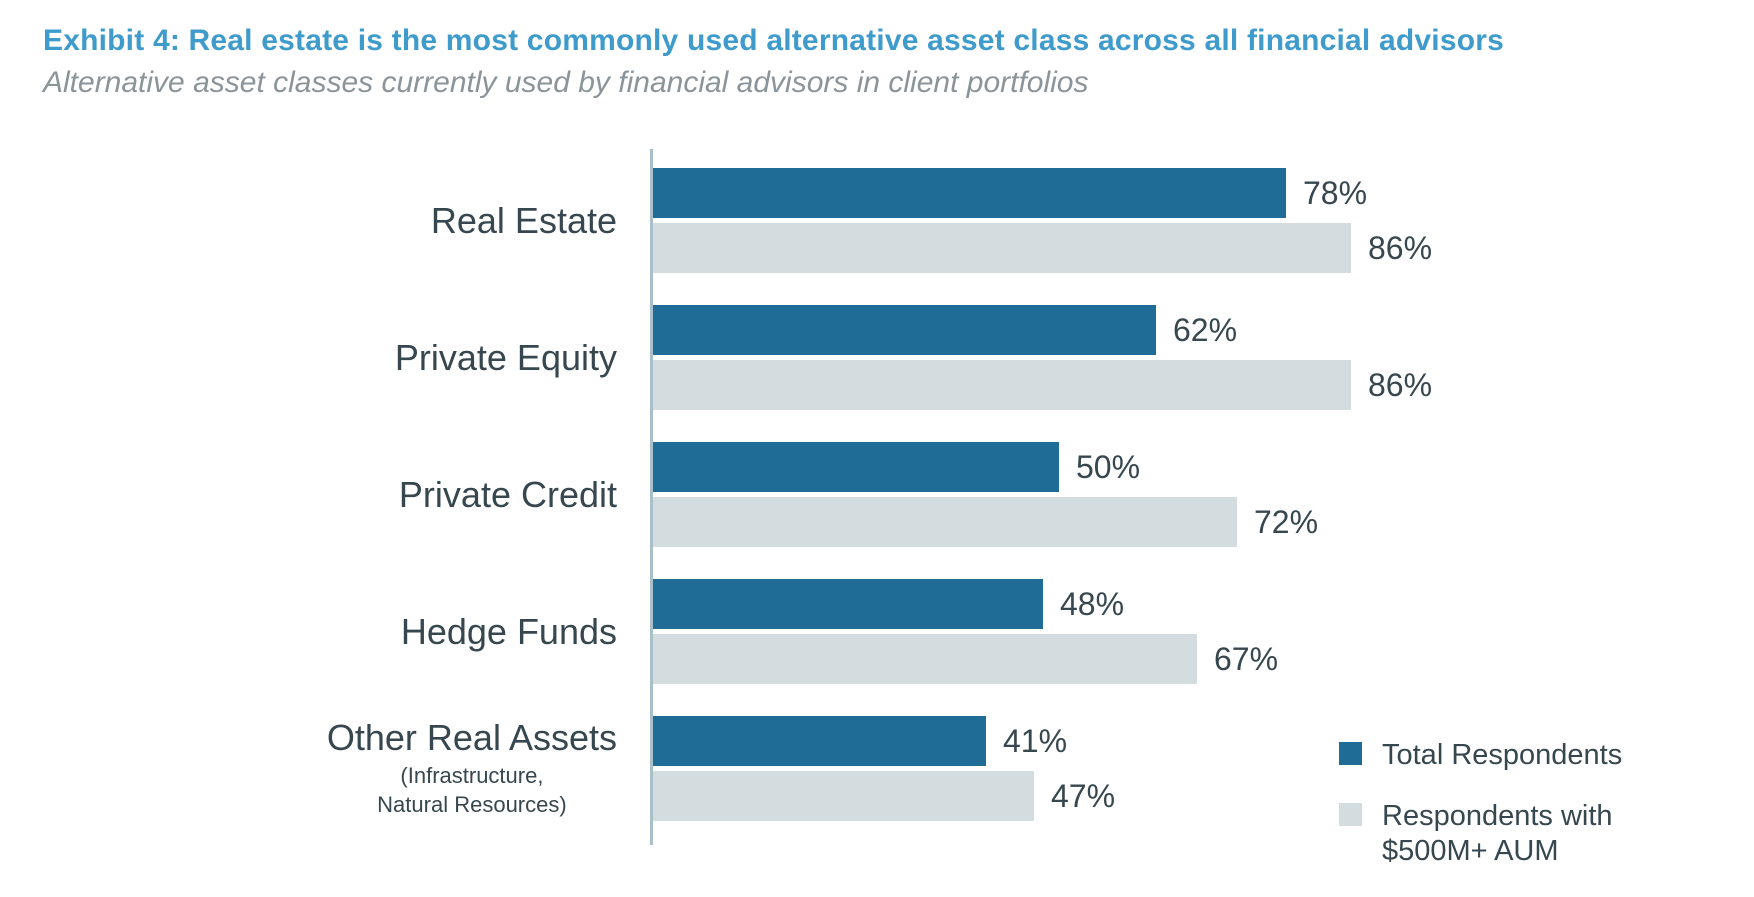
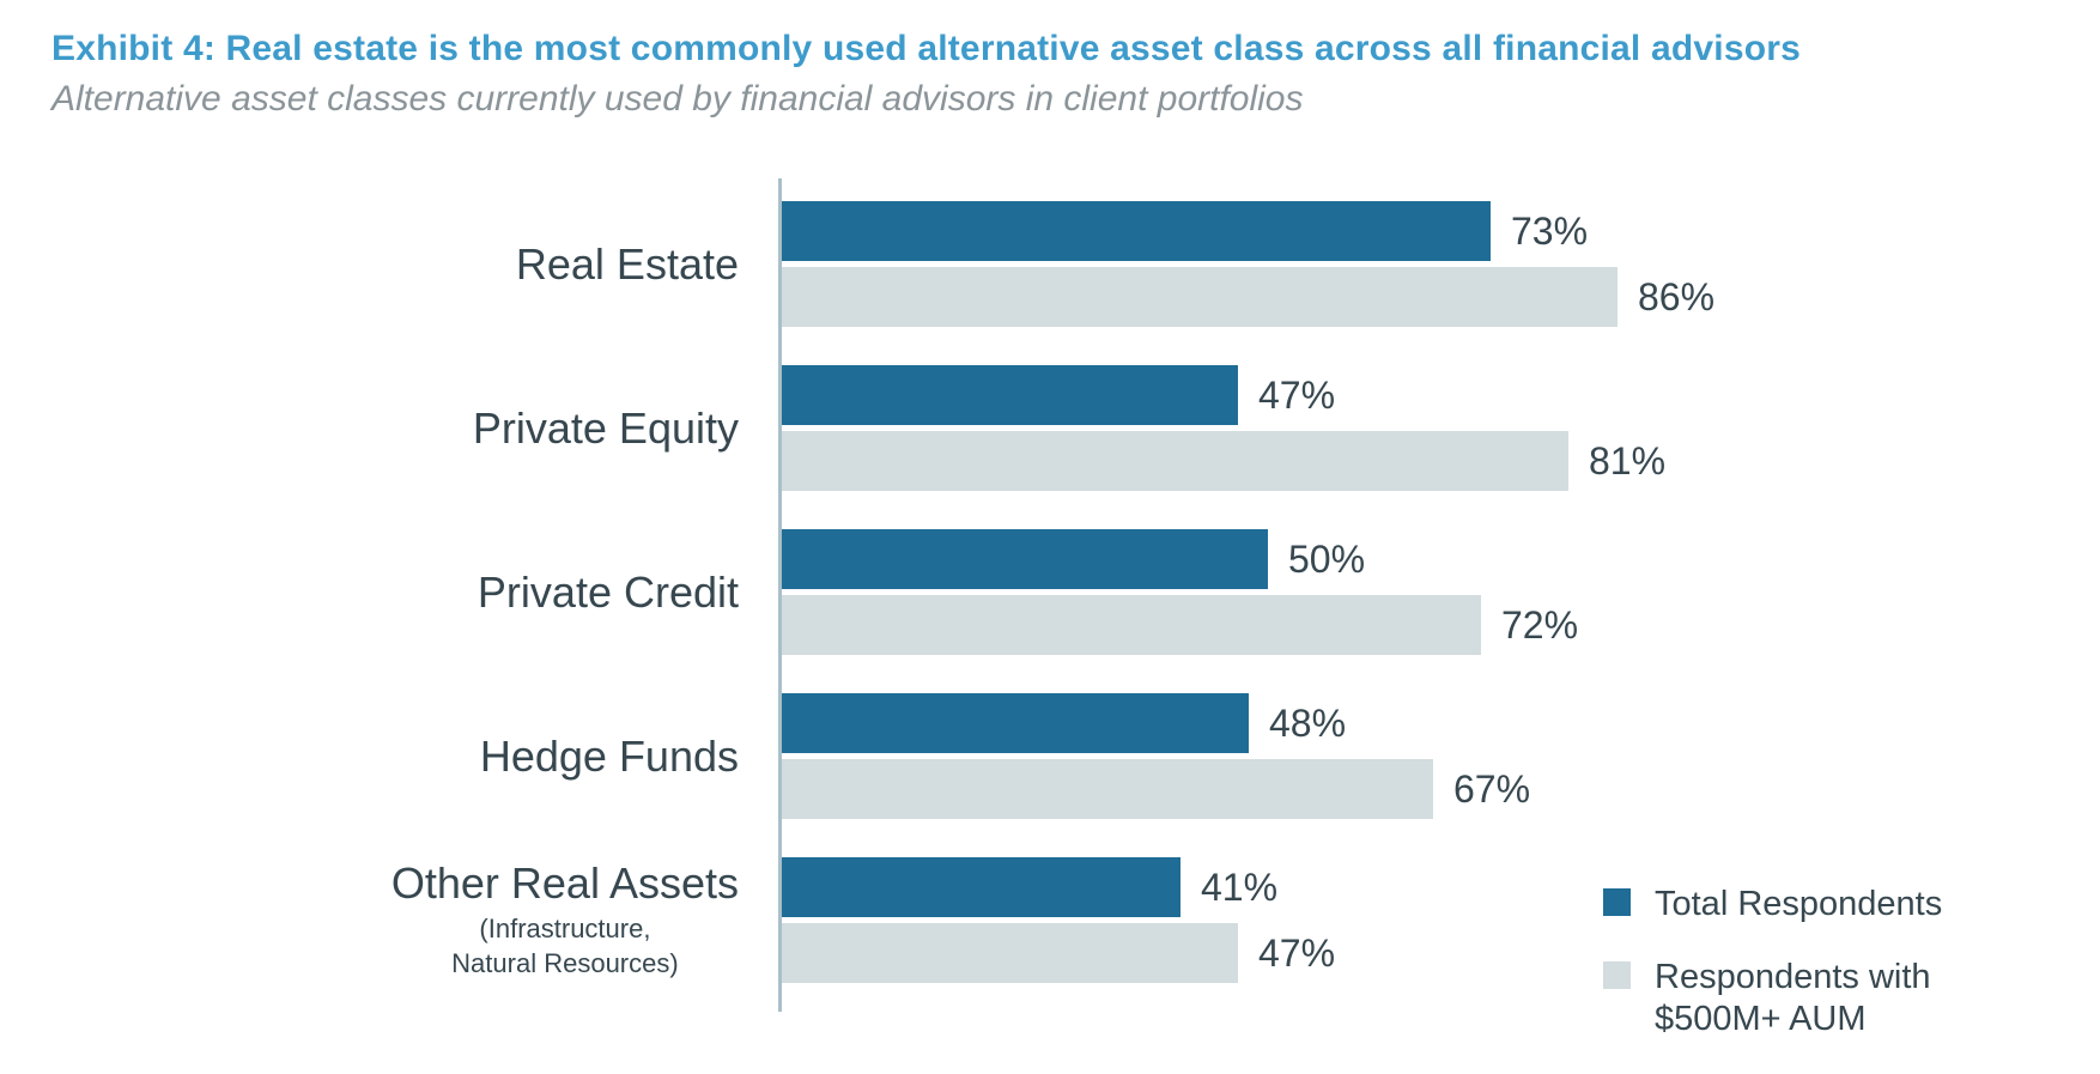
Total Respondents/Real Estate: 78% -> 73%
Total Respondents/Private Equity: 62% -> 47%
Respondents with $500M+ AUM/Private Equity: 86% -> 81%
